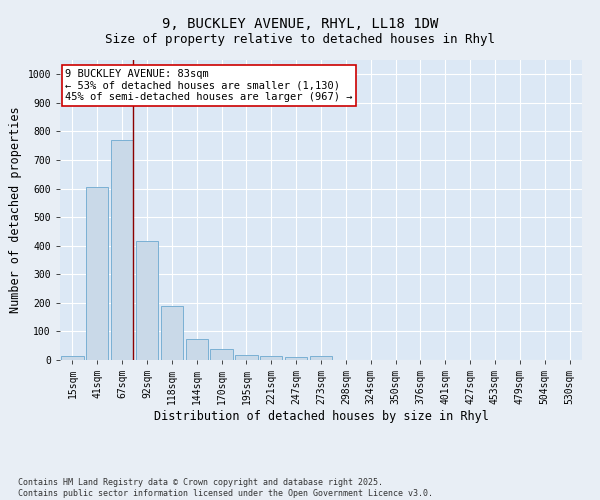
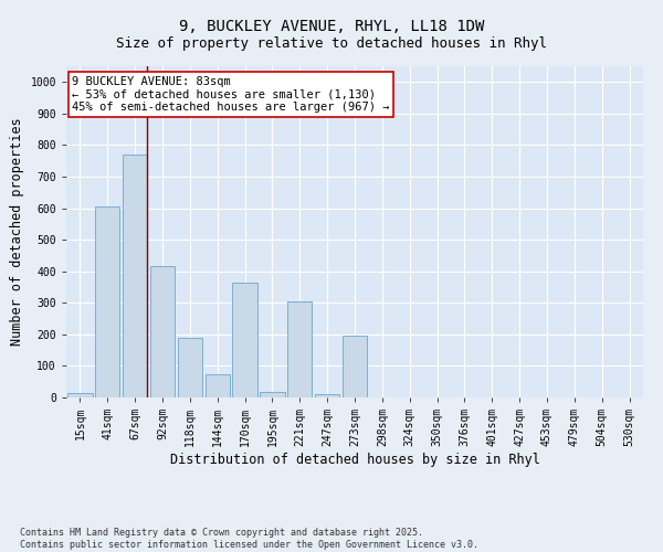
170sqm: 38 -> 365
221sqm: 13 -> 305
273sqm: 13 -> 195
